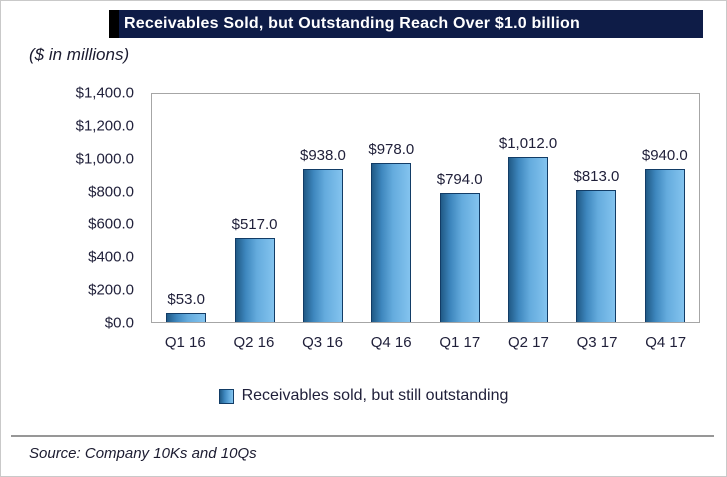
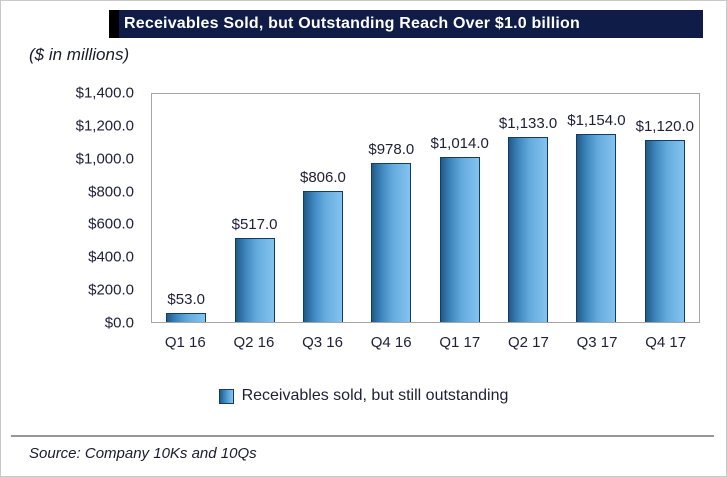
Q3 16: $938.0 -> $806.0
Q1 17: $794.0 -> $1,014.0
Q2 17: $1,012.0 -> $1,133.0
Q3 17: $813.0 -> $1,154.0
Q4 17: $940.0 -> $1,120.0
